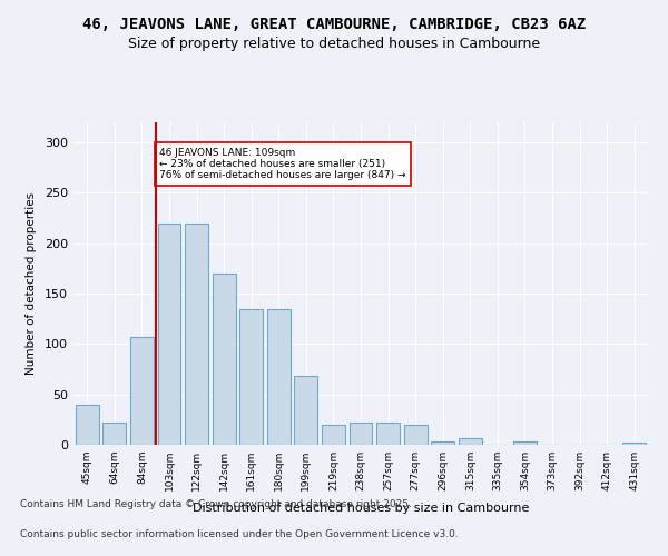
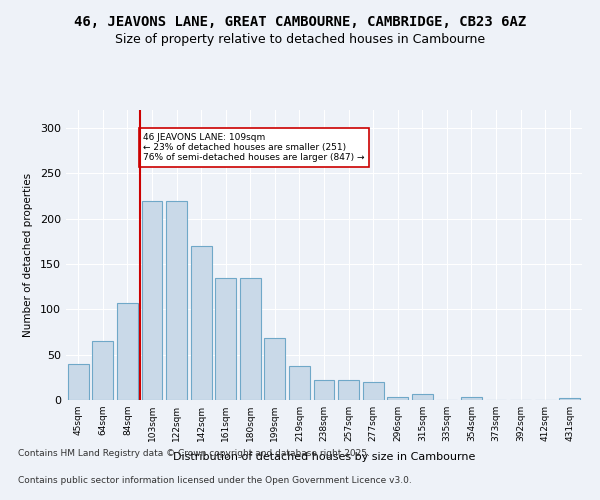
64sqm: 22 -> 65
219sqm: 20 -> 38
